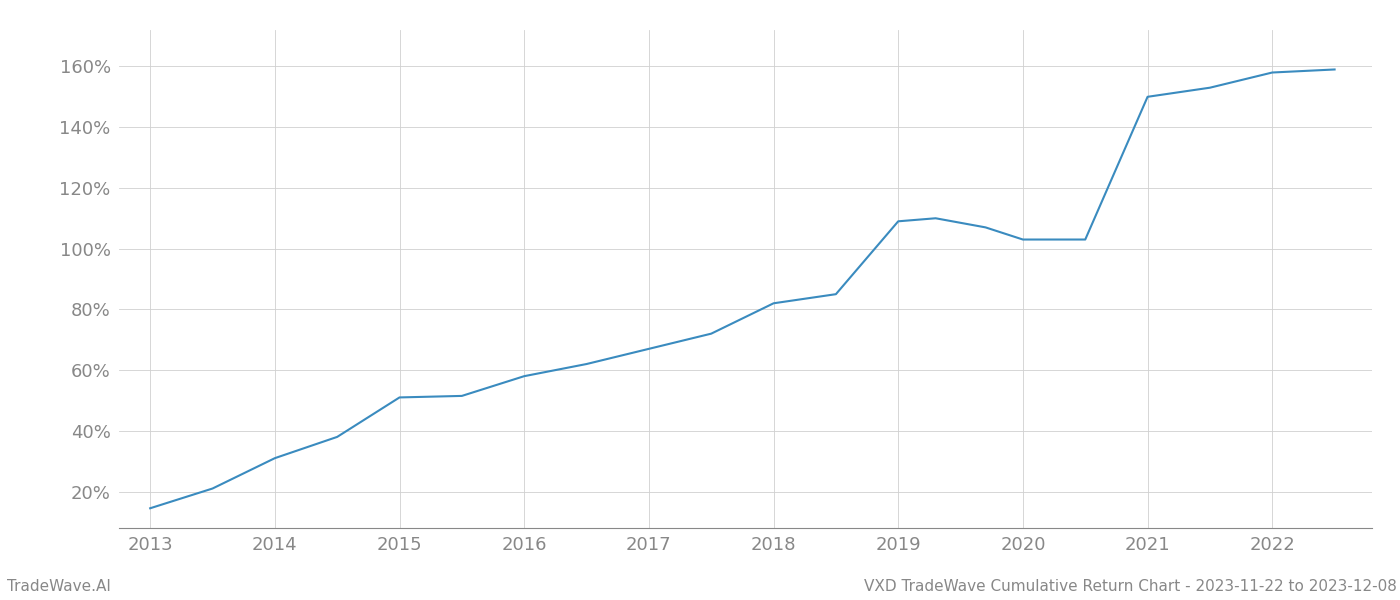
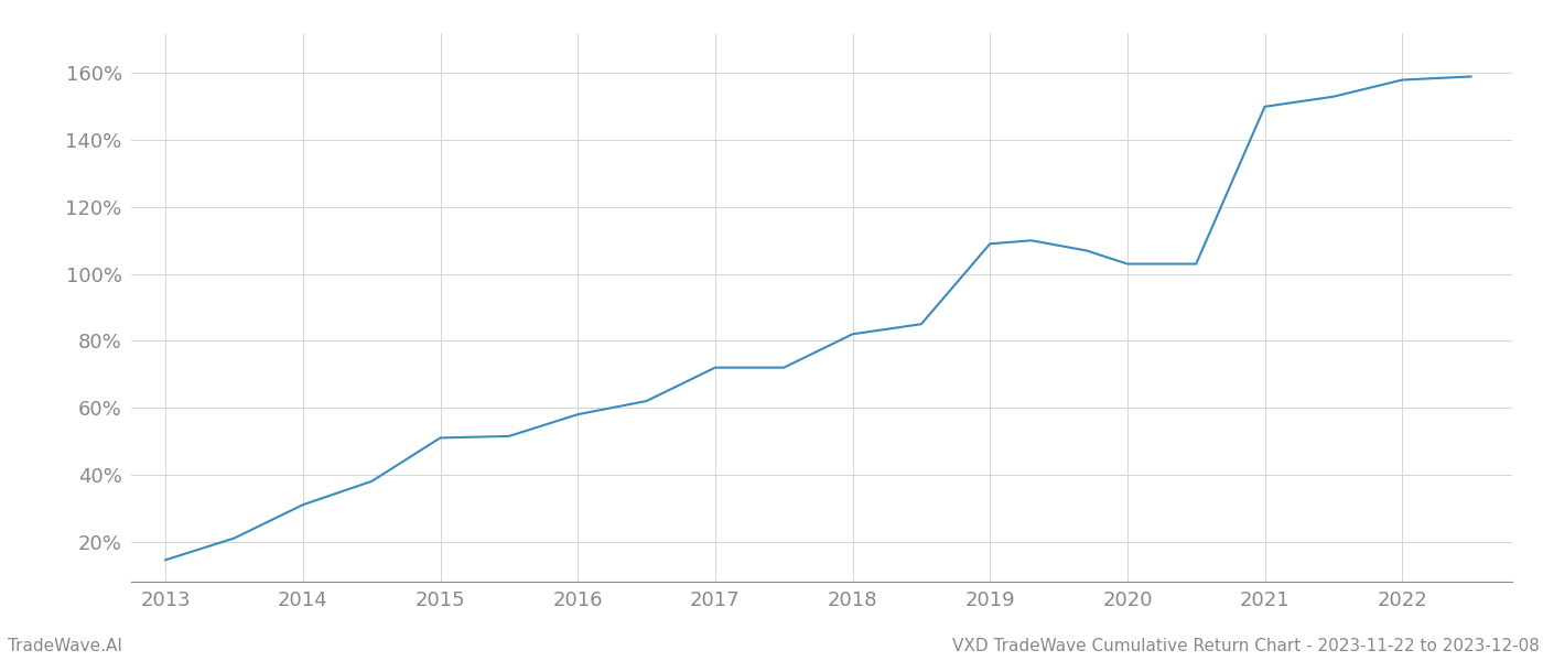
2017: 67.0% -> 72.0%
